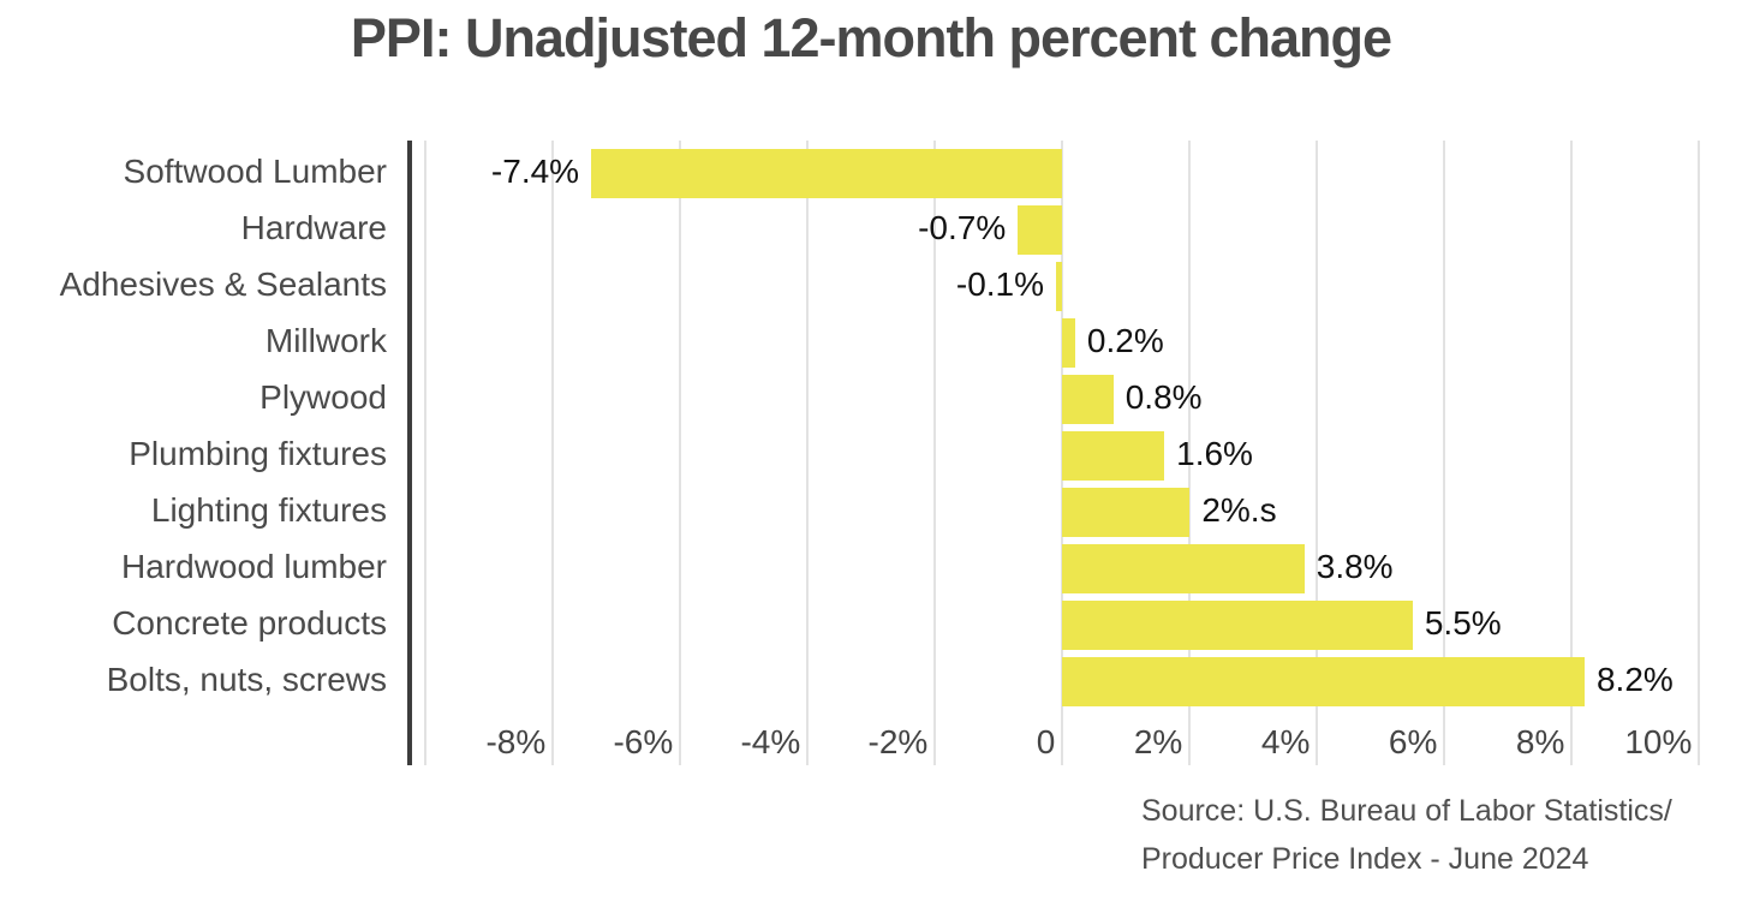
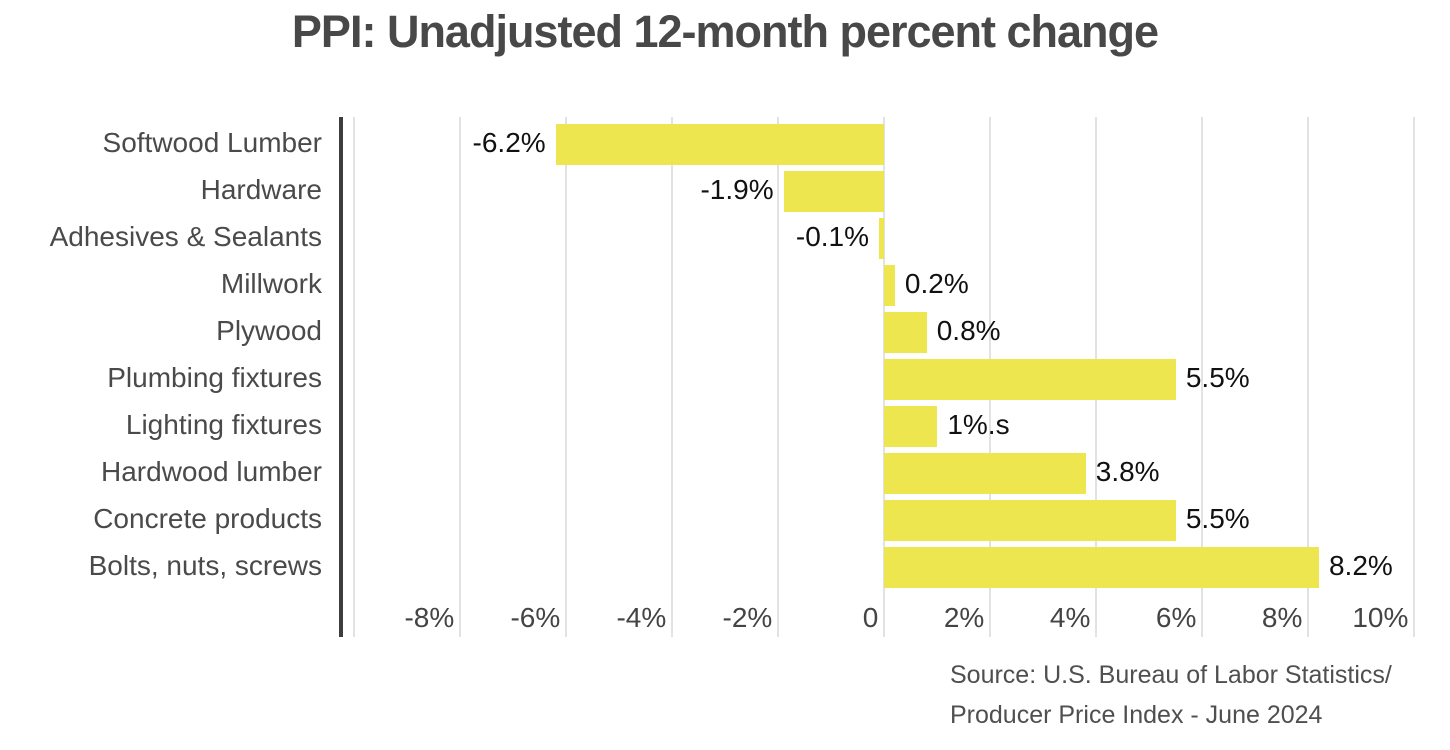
Softwood Lumber: -7.4% -> -6.2%
Hardware: -0.7% -> -1.9%
Plumbing fixtures: 1.6% -> 5.5%
Lighting fixtures: 2 -> 1
